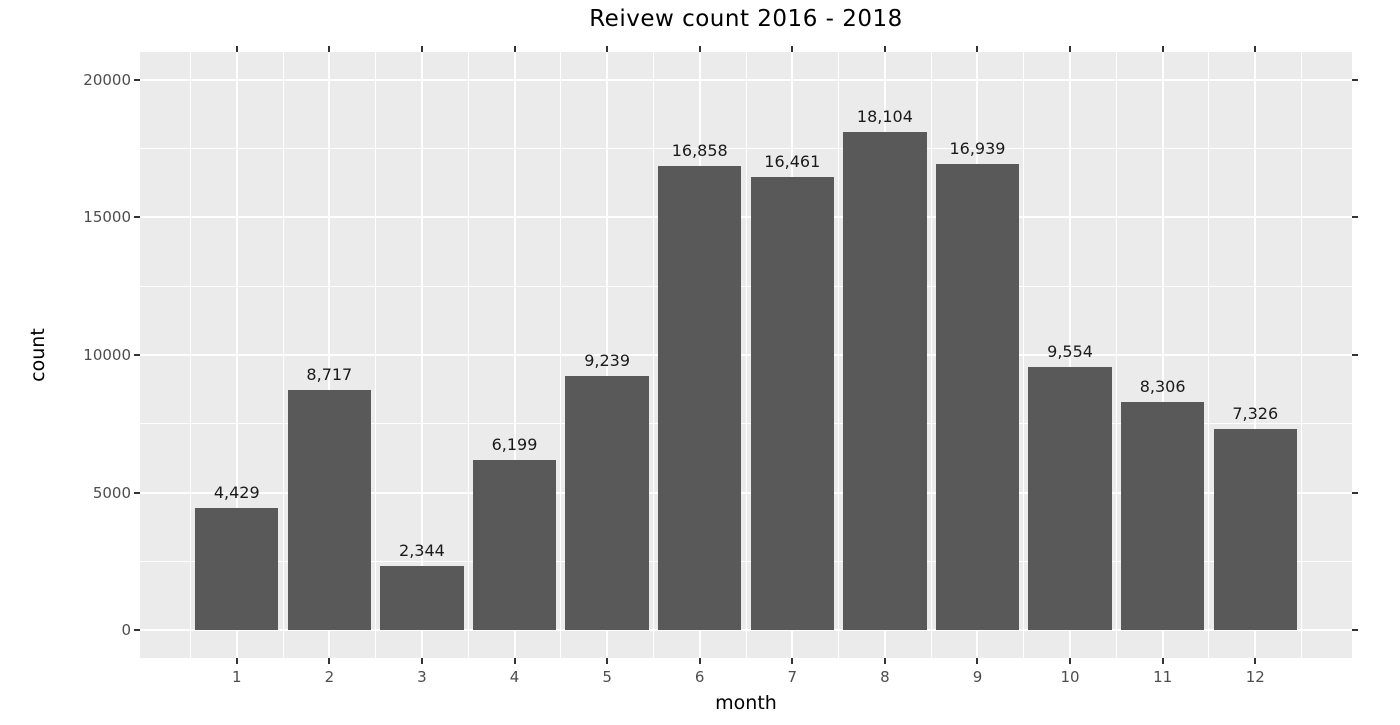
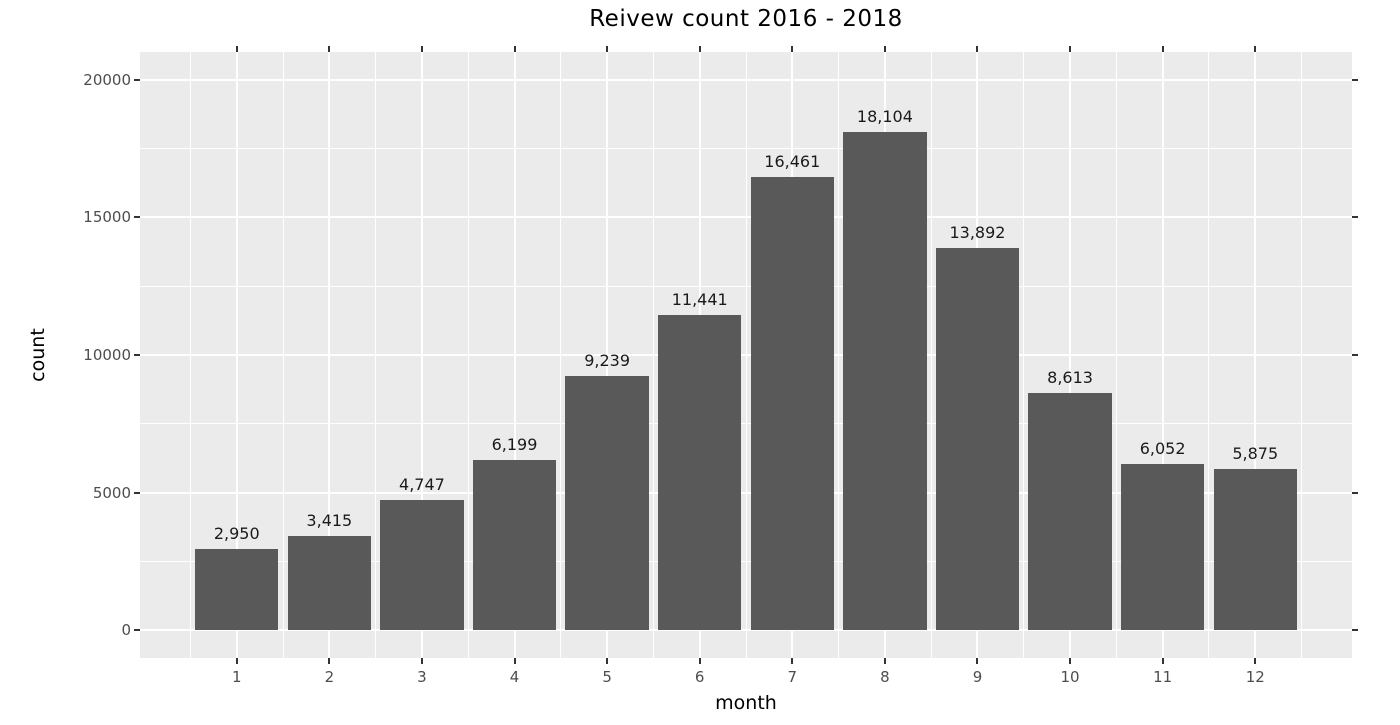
1: 4,429 -> 2,950
2: 8,717 -> 3,415
3: 2,344 -> 4,747
6: 16,858 -> 11,441
9: 16,939 -> 13,892
10: 9,554 -> 8,613
11: 8,306 -> 6,052
12: 7,326 -> 5,875
